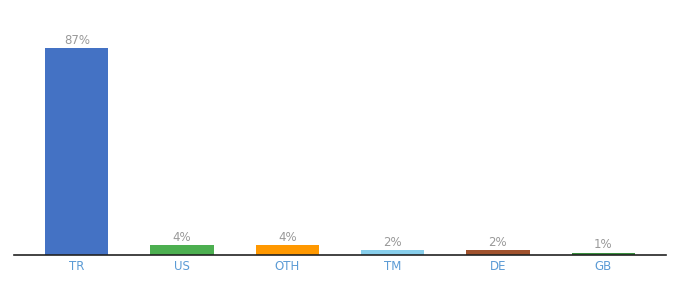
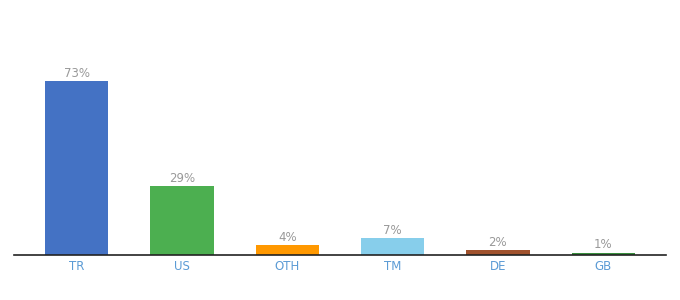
TR: 87% -> 73%
US: 4% -> 29%
TM: 2% -> 7%
